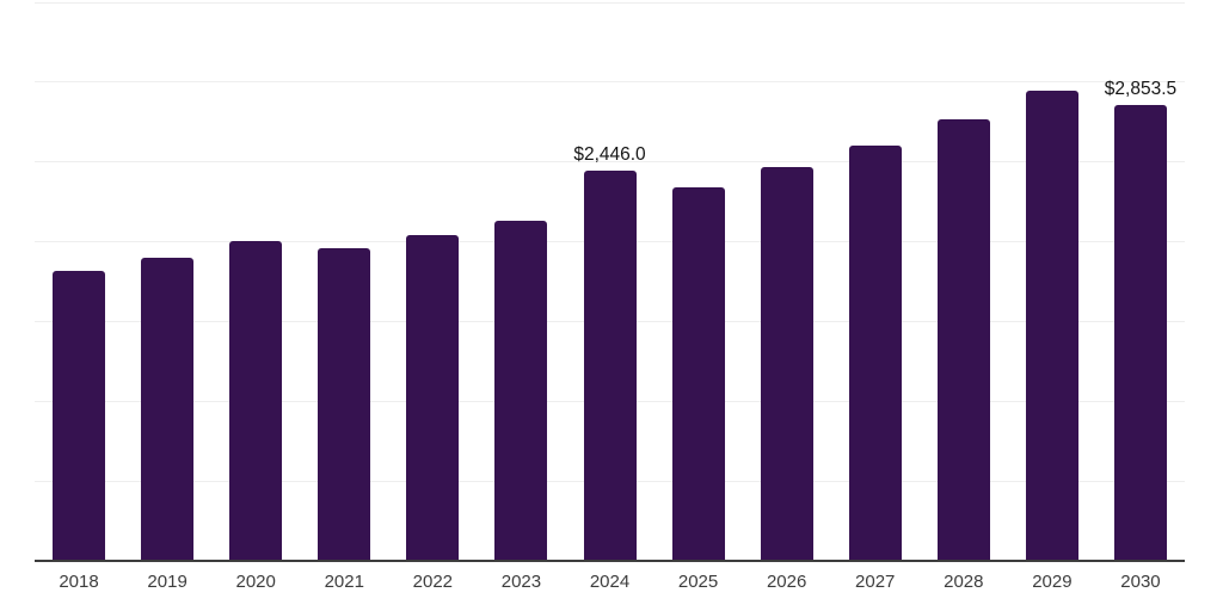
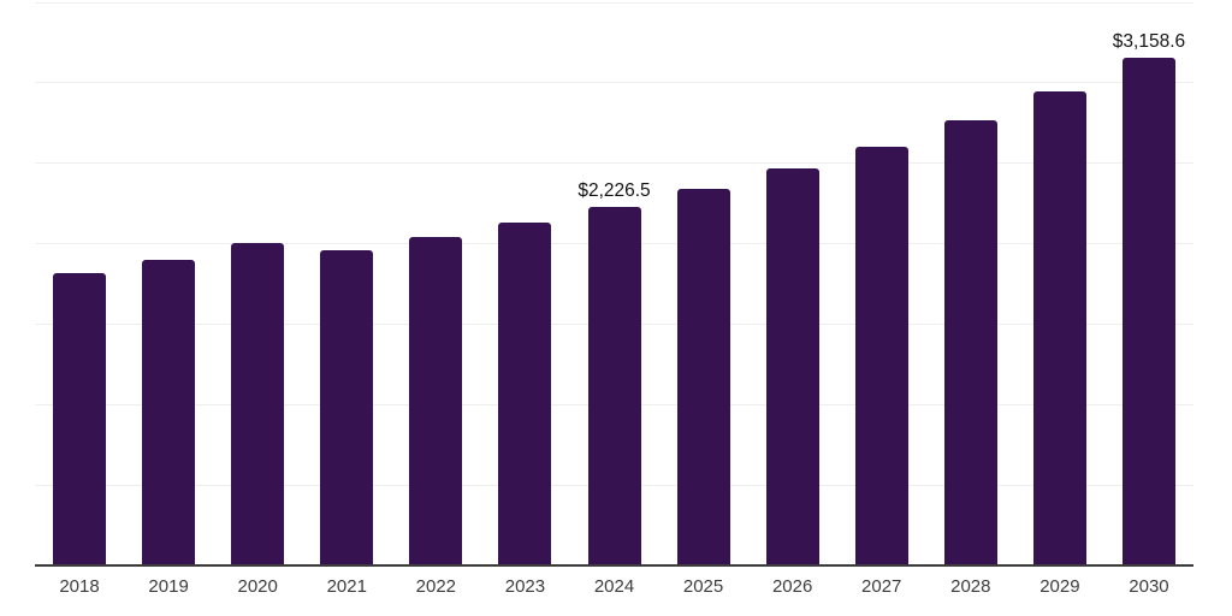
2024: $2,446.0 -> $2,226.5
2030: $2,853.5 -> $3,158.6
